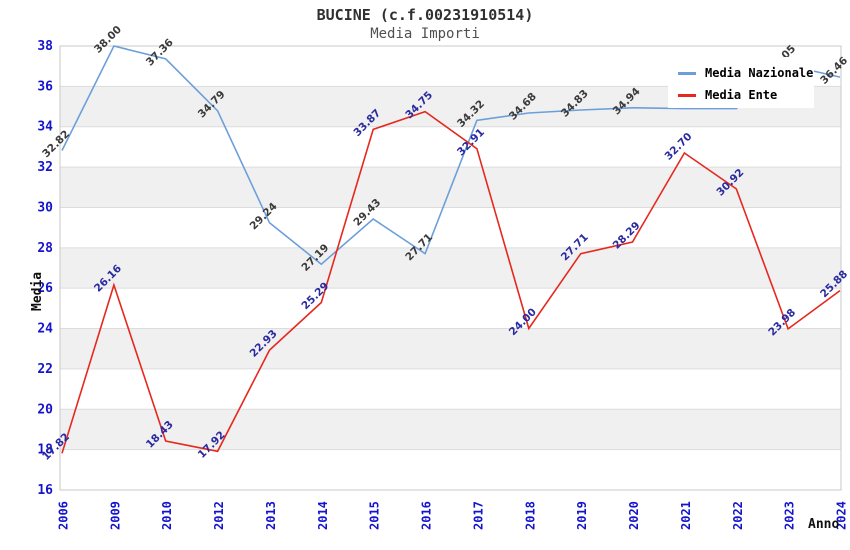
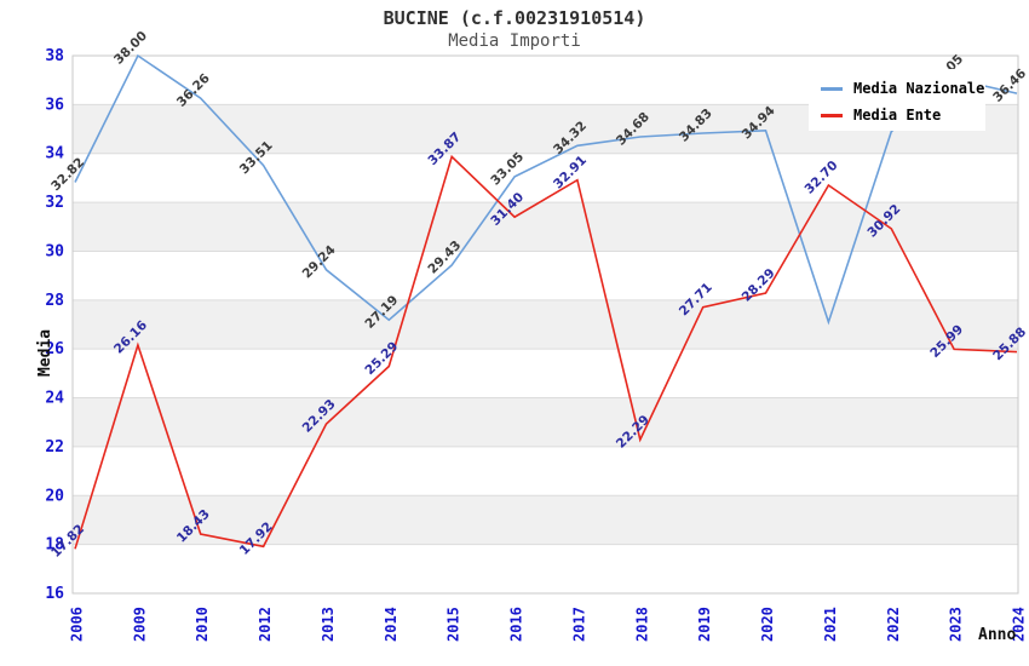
Media Nazionale/2010: 37.36 -> 36.26
Media Nazionale/2012: 34.79 -> 33.51
Media Nazionale/2016: 27.71 -> 33.05
Media Ente/2016: 34.75 -> 31.40
Media Ente/2018: 24.00 -> 22.29
Media Nazionale/2021: 34.9 -> 27.1
Media Ente/2023: 23.98 -> 25.99
